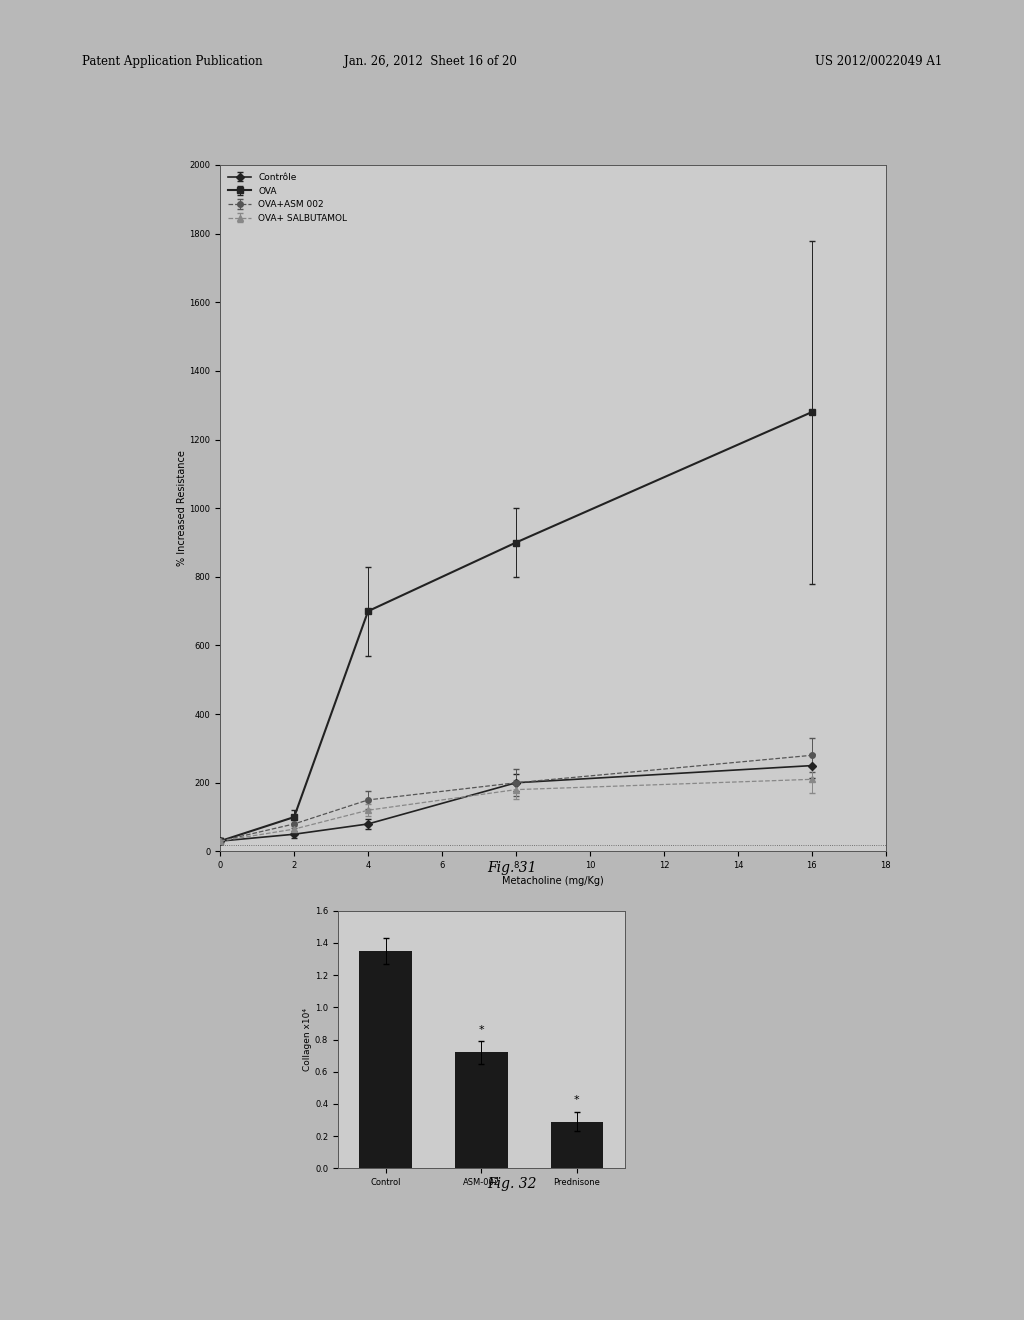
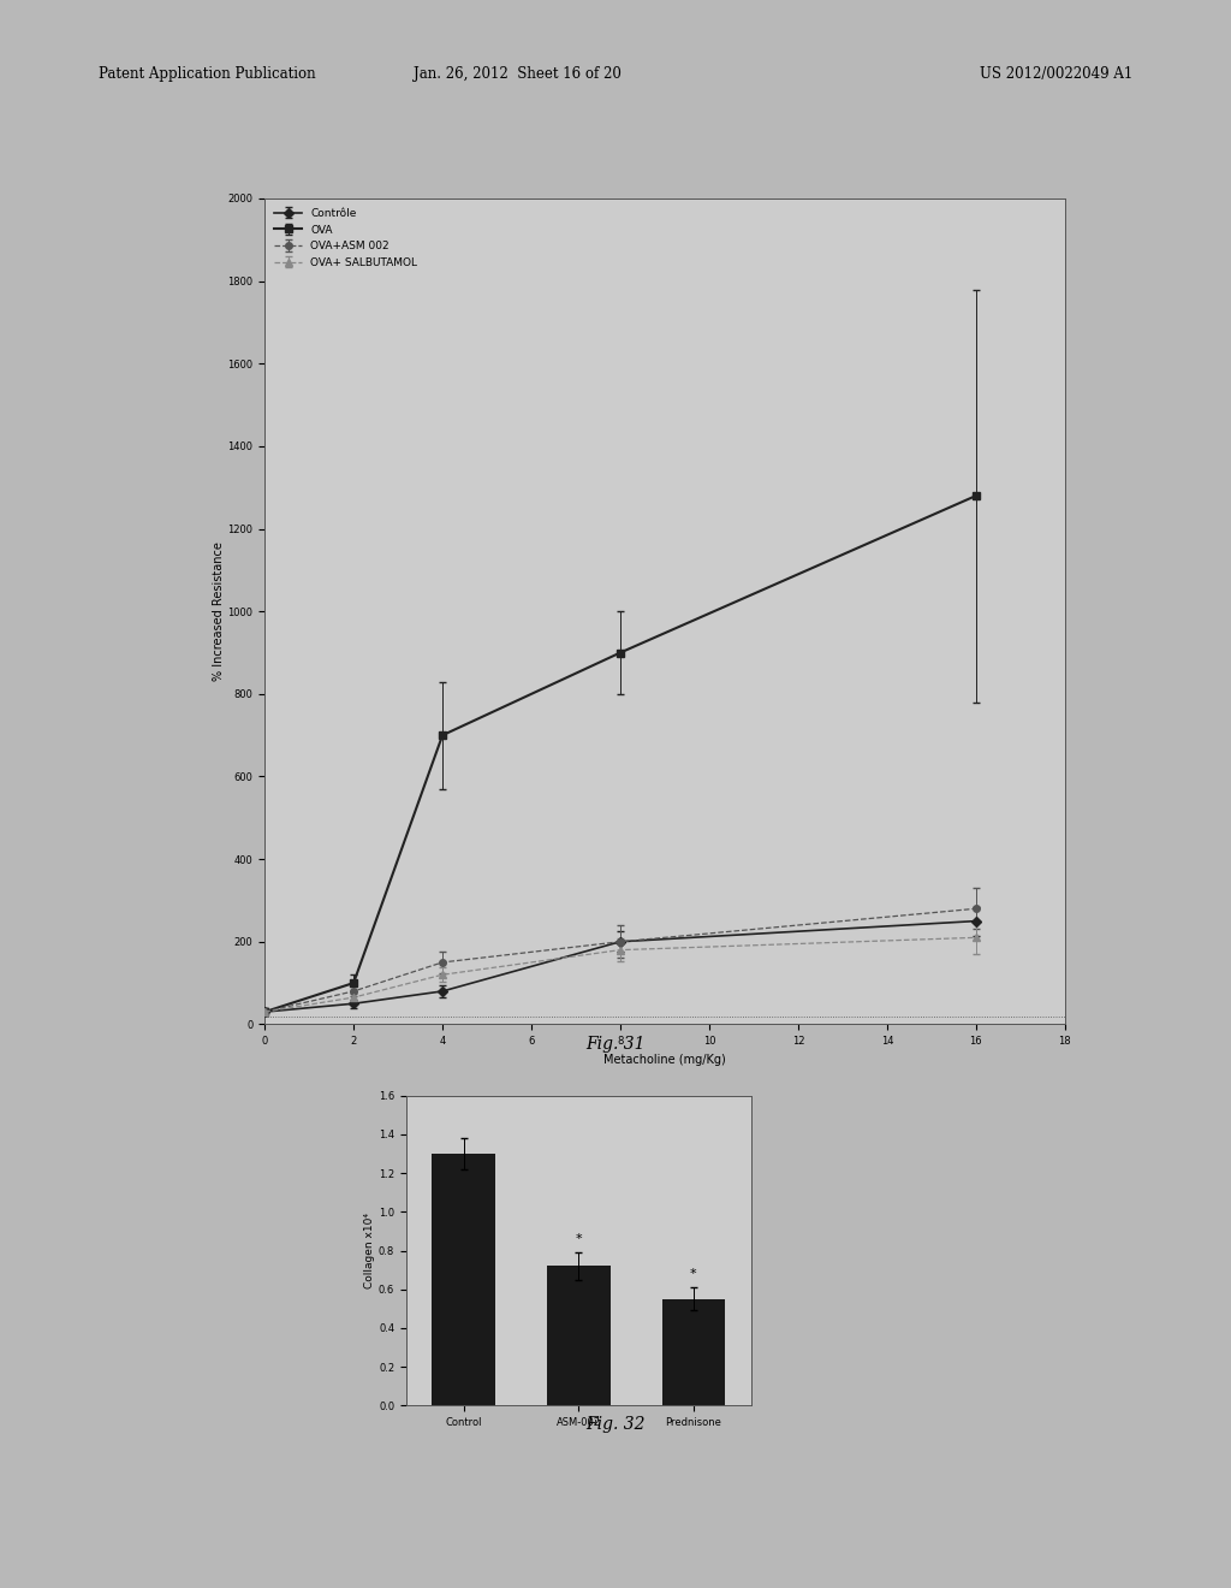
Control: 1.35 -> 1.30
Prednisone: 0.29 -> 0.55
